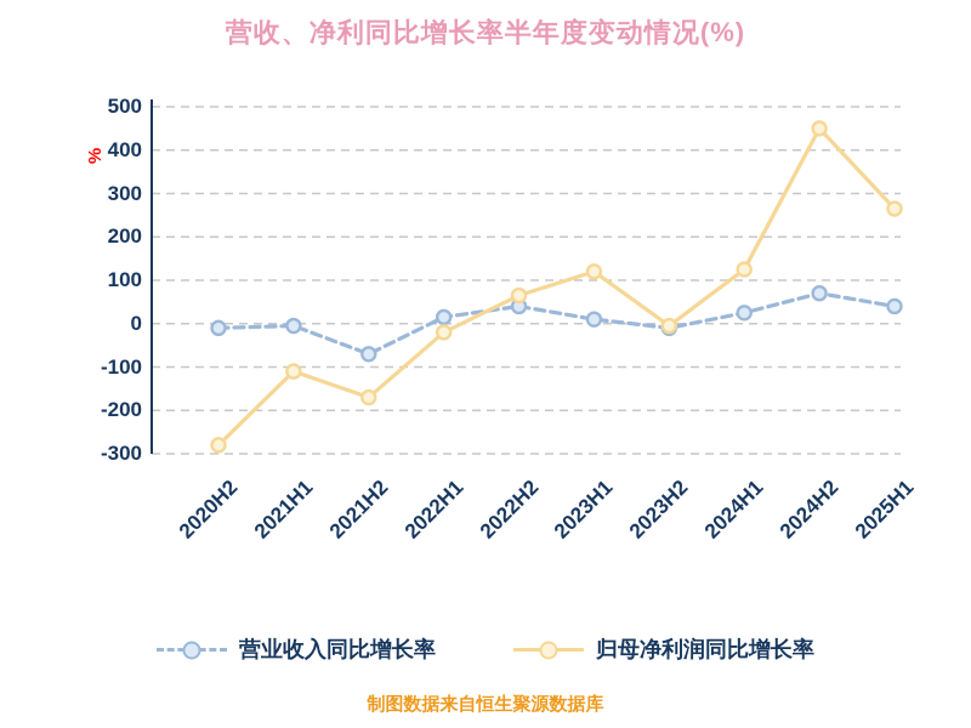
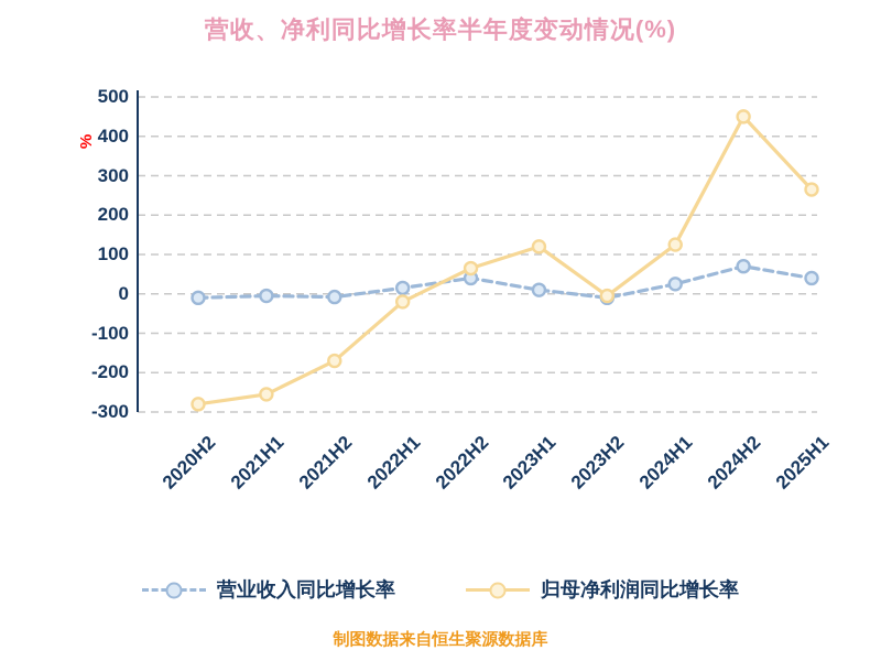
归母净利润同比增长率/2021H1: -110 -> -260
营业收入同比增长率/2021H2: -70 -> -10
